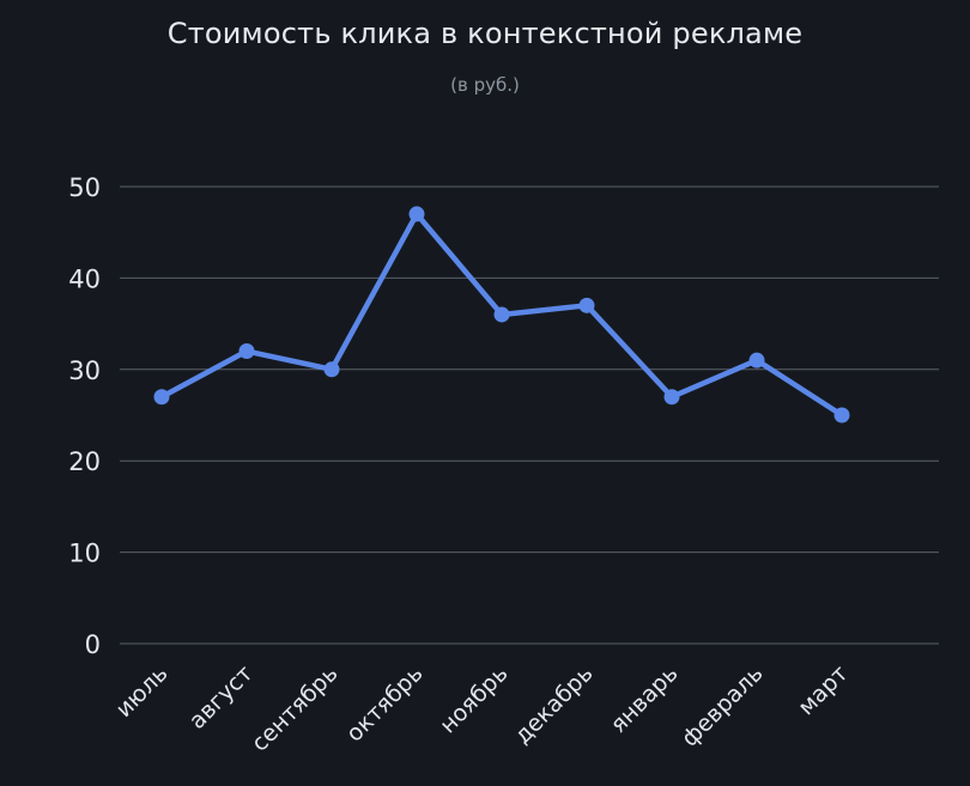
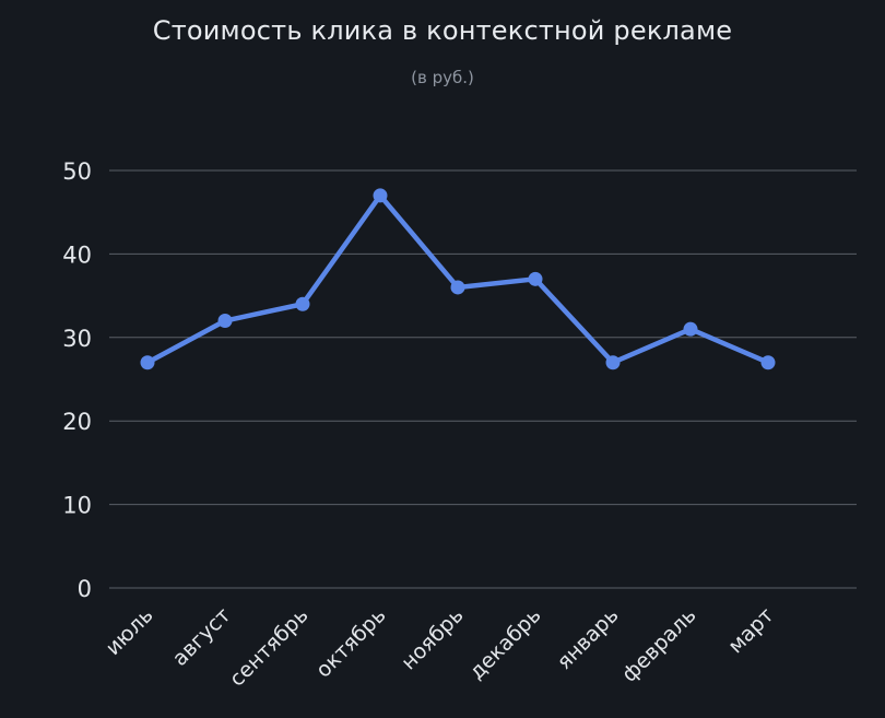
сентябрь: 30 -> 34
март: 25 -> 27
